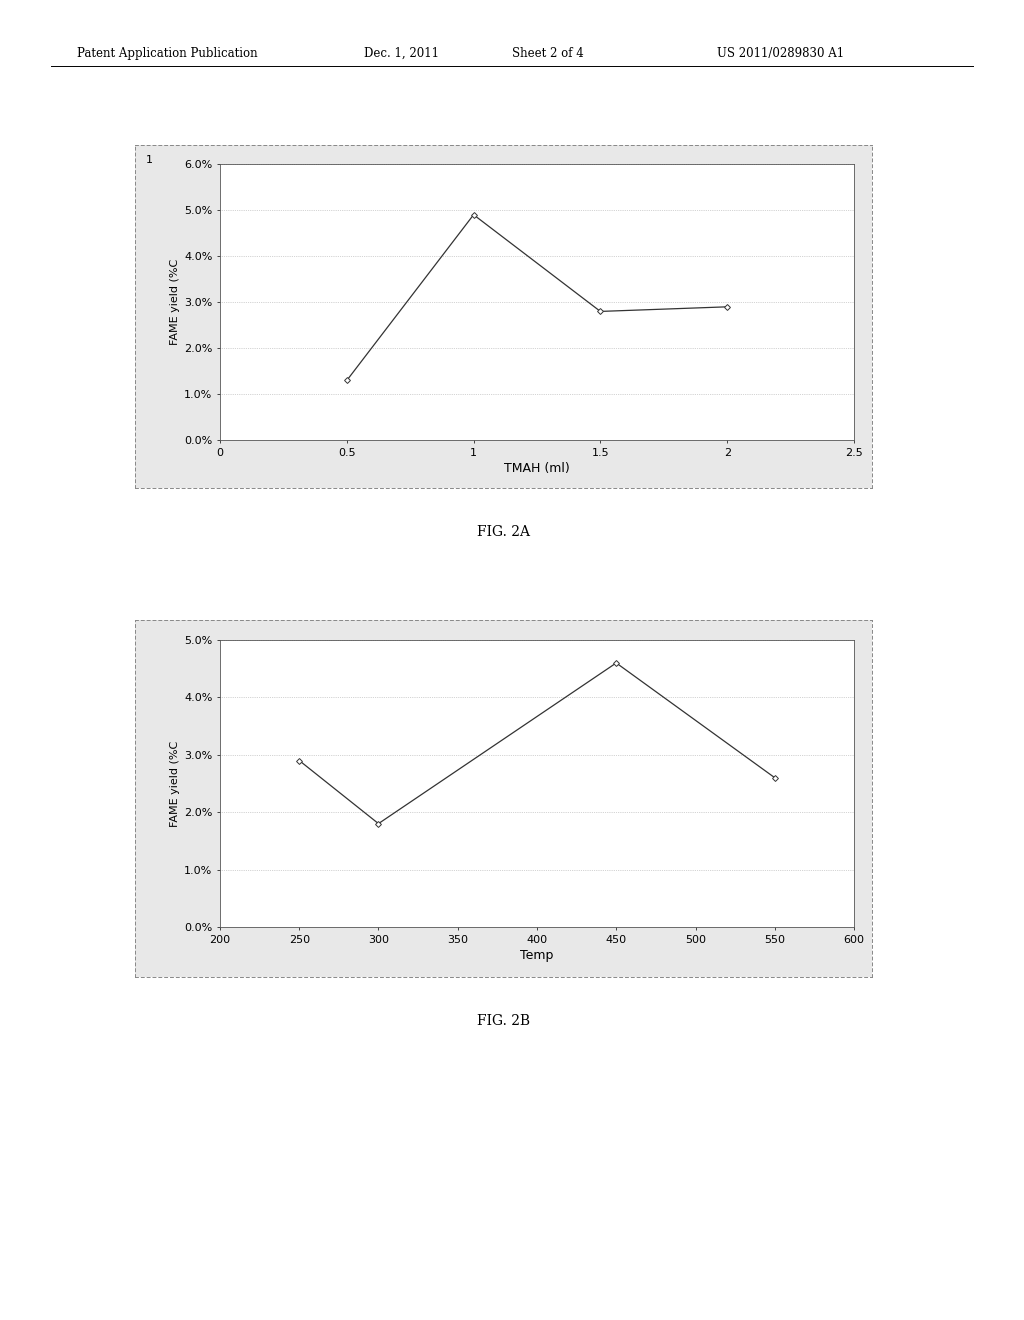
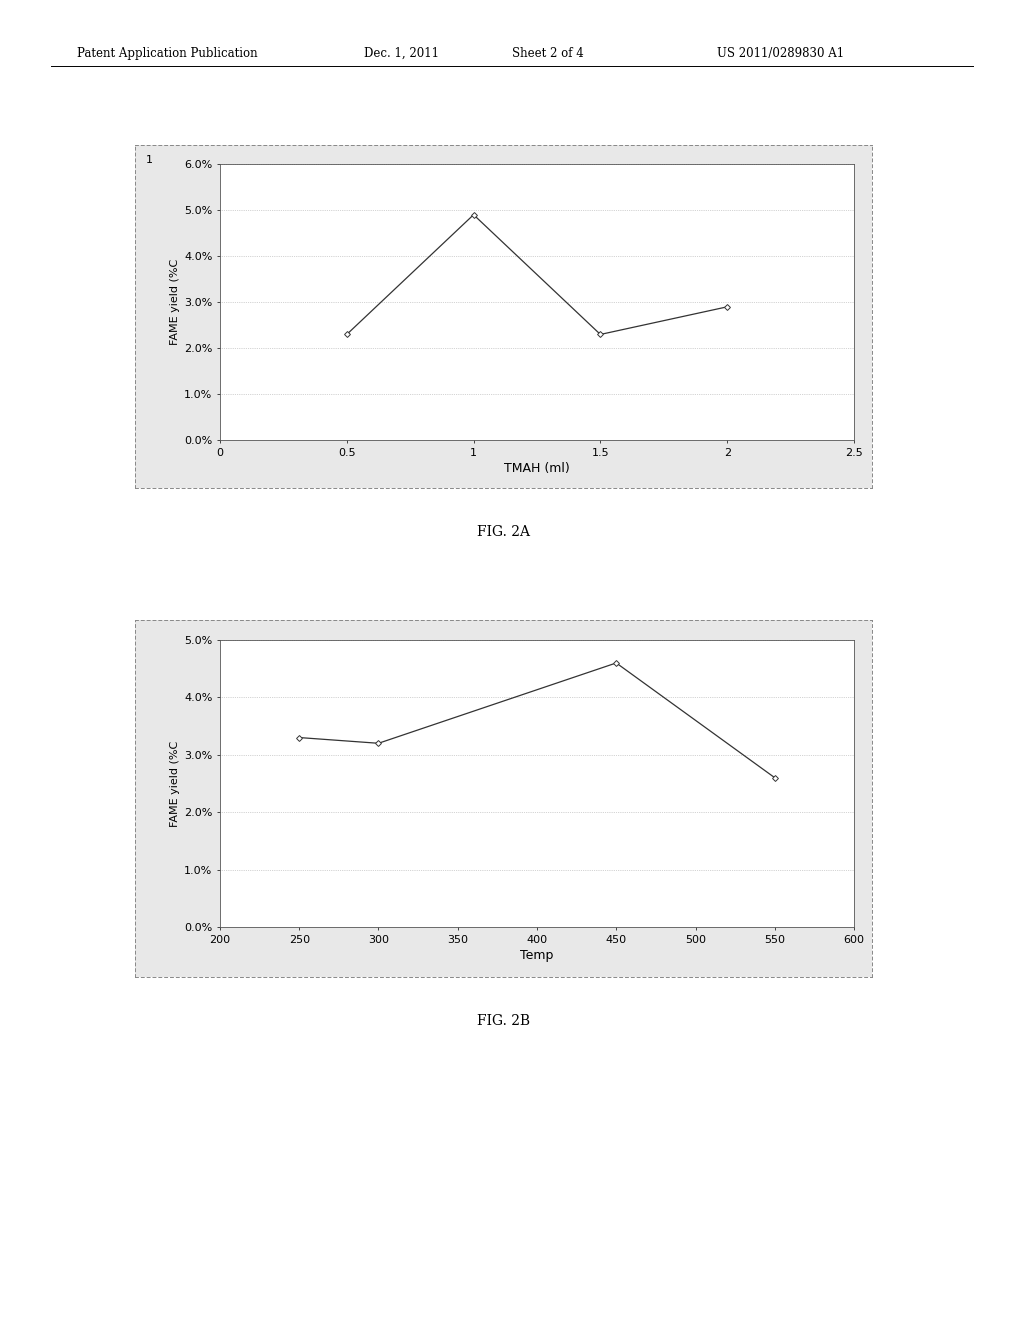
0.5: 1.3% -> 2.3%
1.5: 2.8% -> 2.3%
250: 2.9% -> 3.3%
300: 1.8% -> 3.2%
